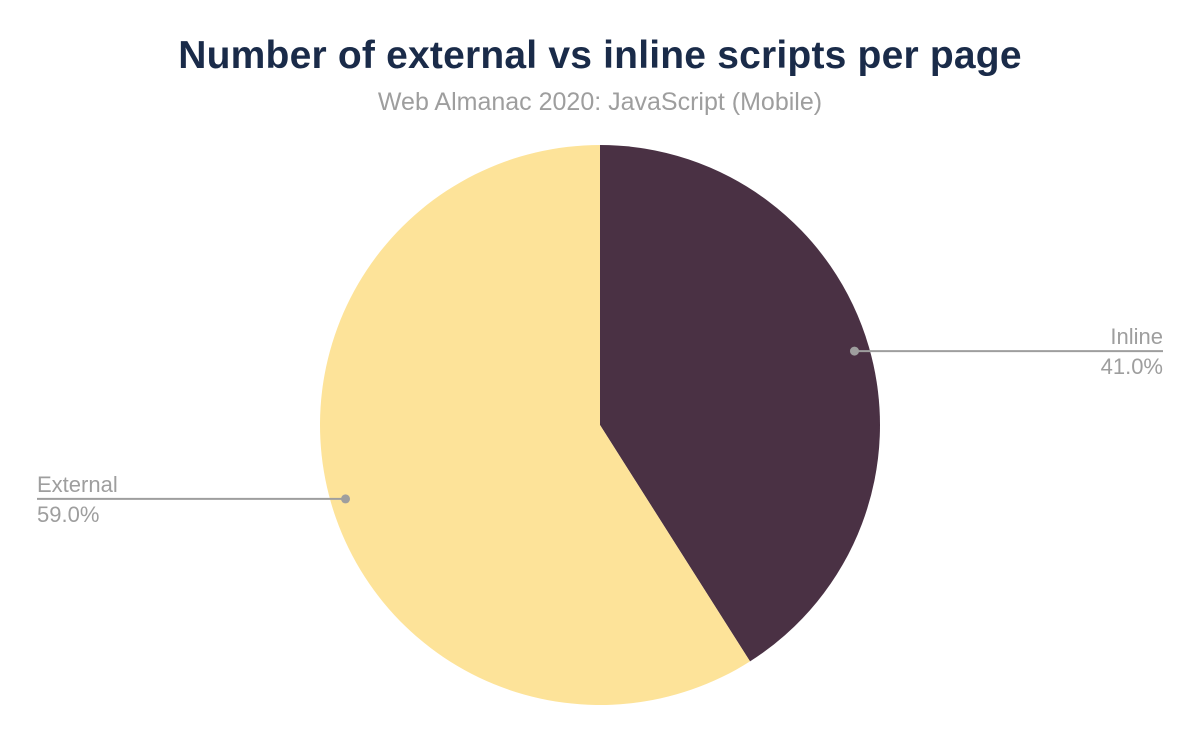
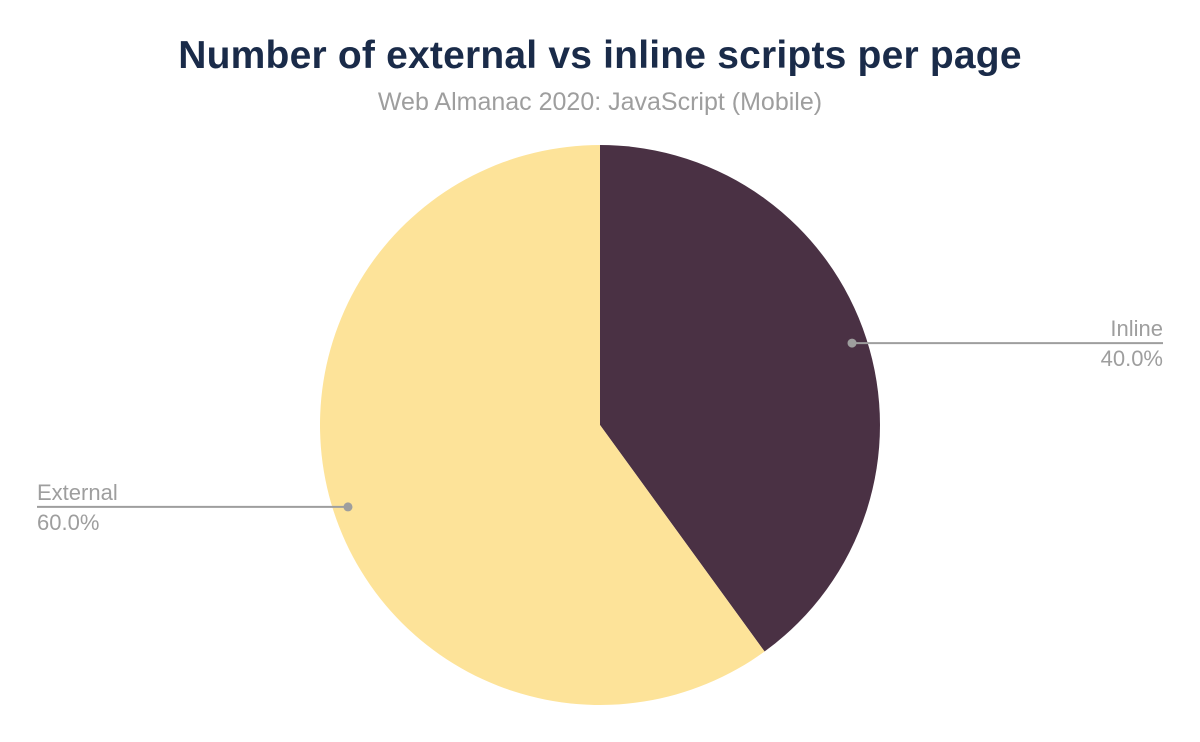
Inline: 41.0% -> 40.0%
External: 59.0% -> 60.0%
